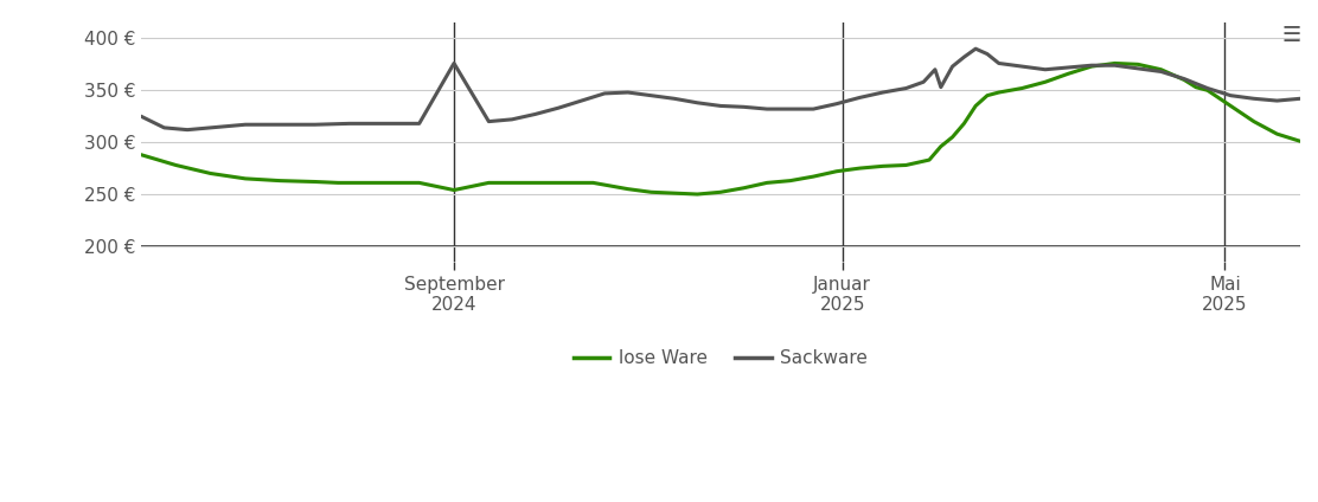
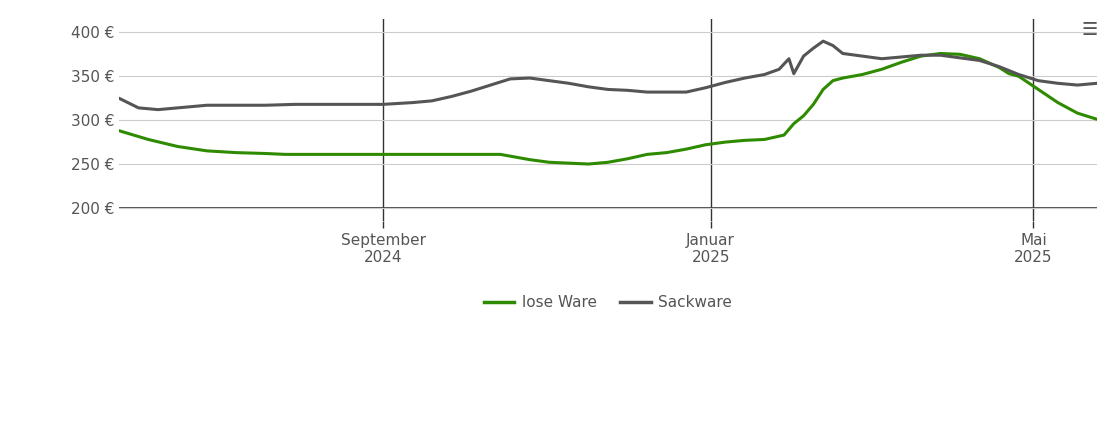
lose Ware/September 2024: 254 € -> 261 €
Sackware/September 2024: 376 € -> 318 €
